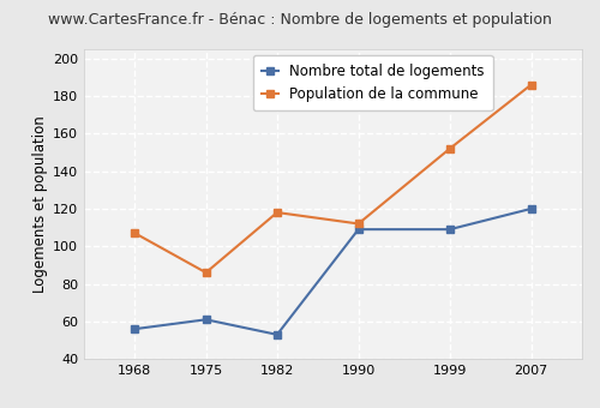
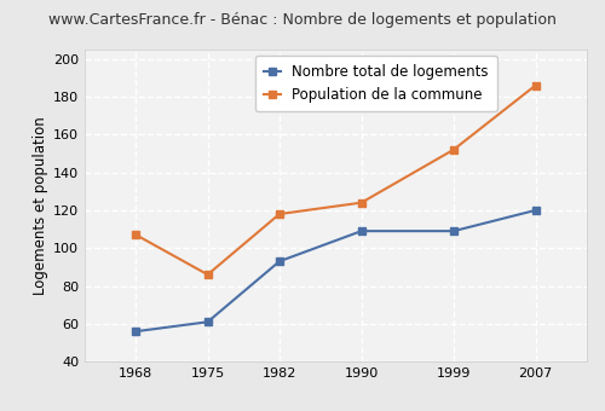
Nombre total de logements/1982: 53 -> 93
Population de la commune/1990: 112 -> 124
